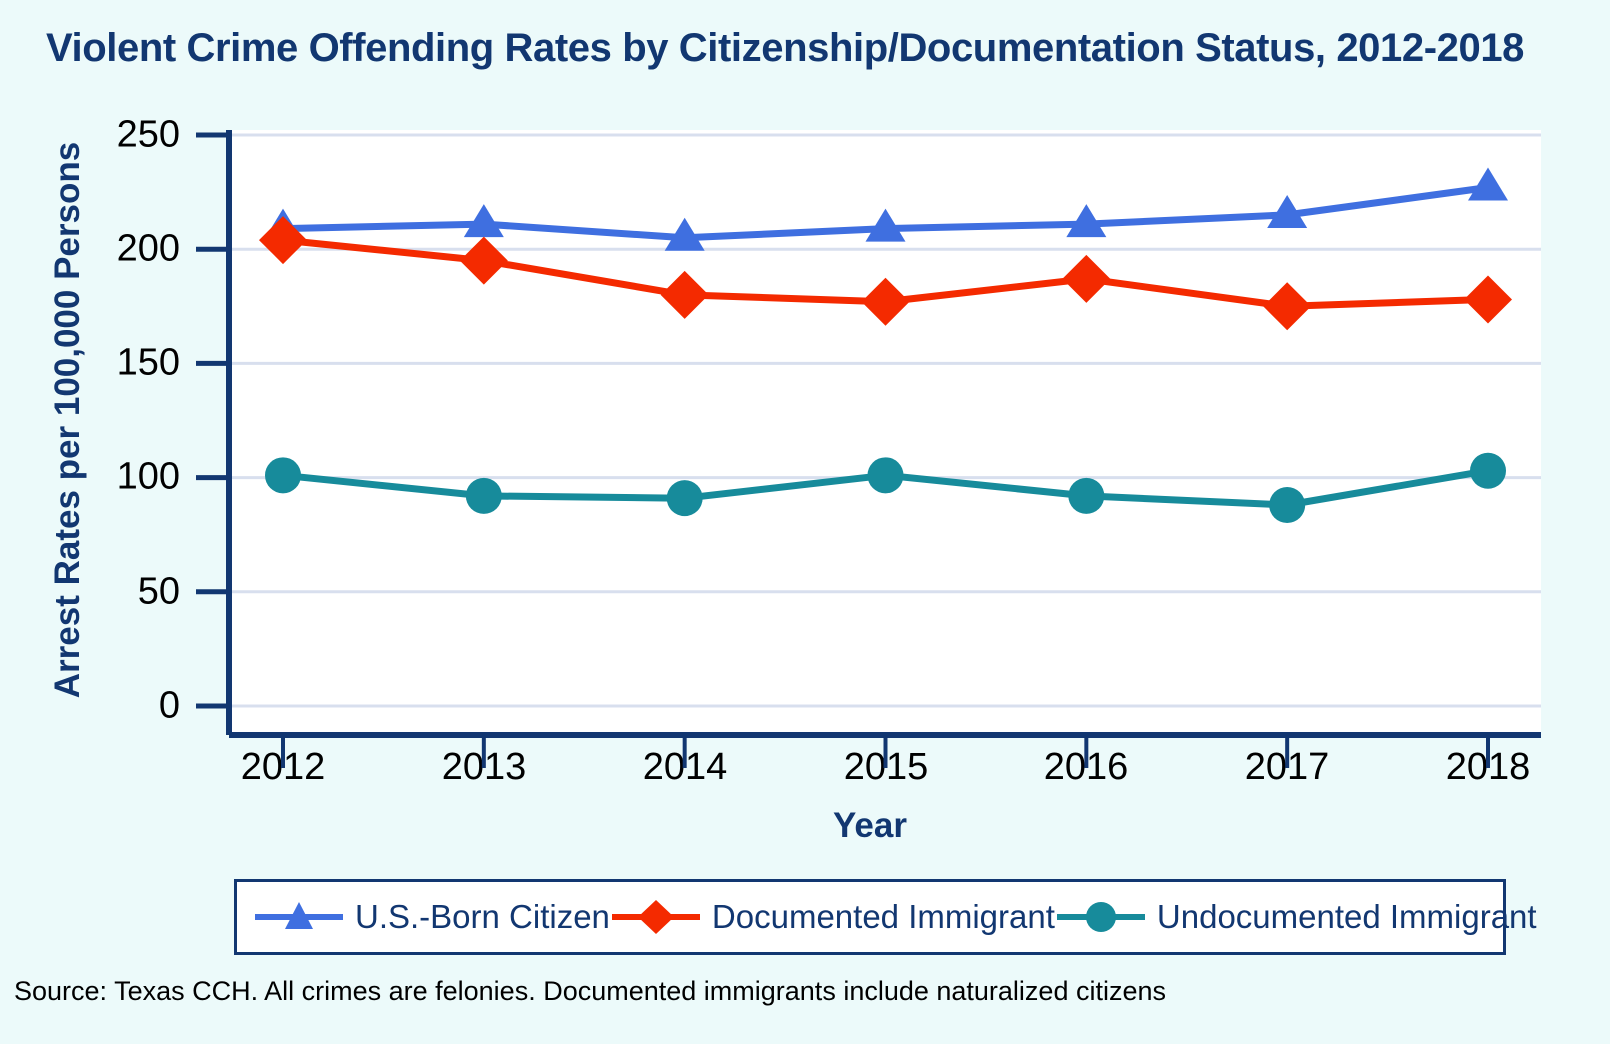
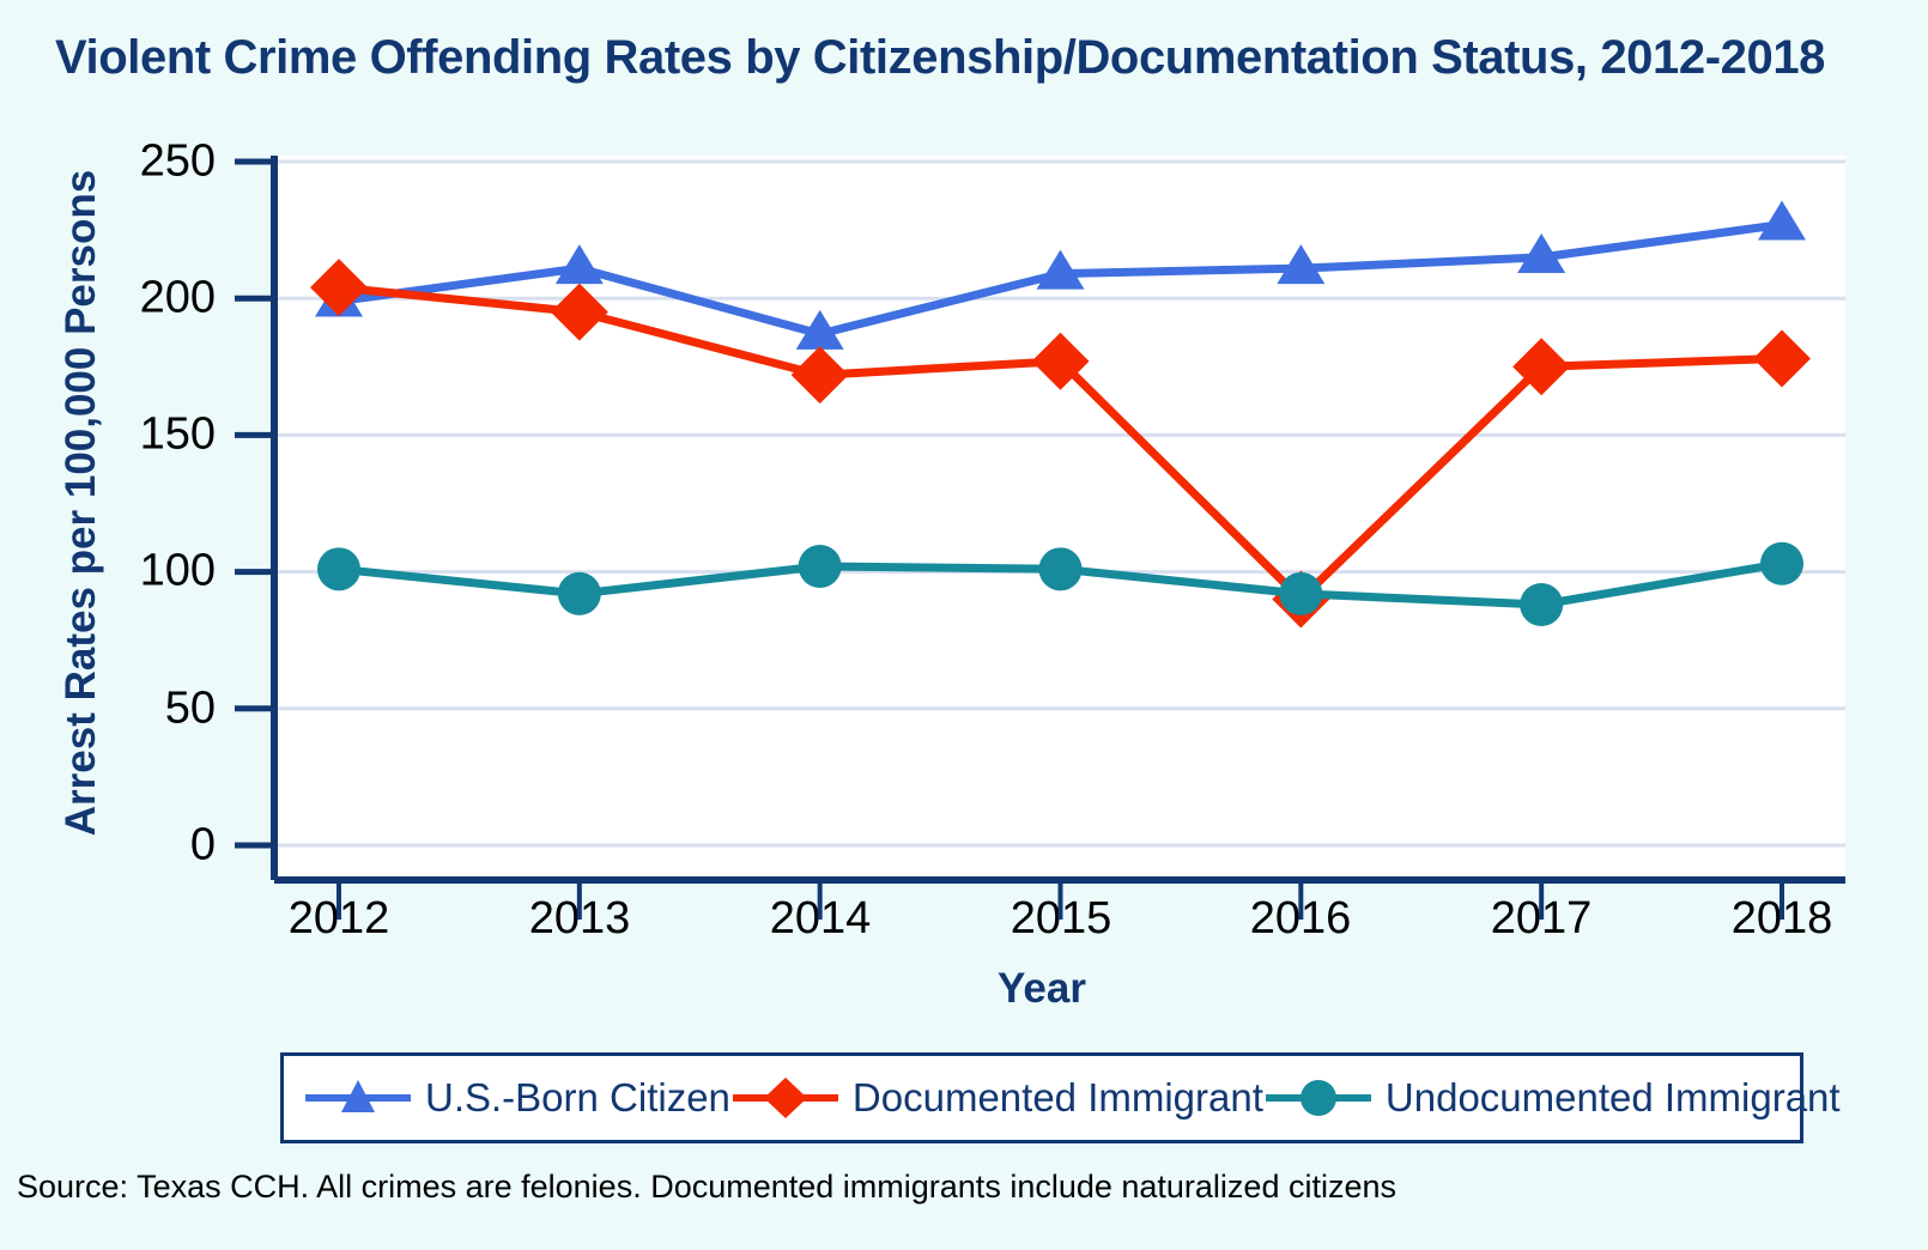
U.S.-Born Citizen/2012: 209 -> 199
U.S.-Born Citizen/2014: 205 -> 187
Documented Immigrant/2014: 180 -> 172
Undocumented Immigrant/2014: 91 -> 102
Documented Immigrant/2016: 187 -> 90
